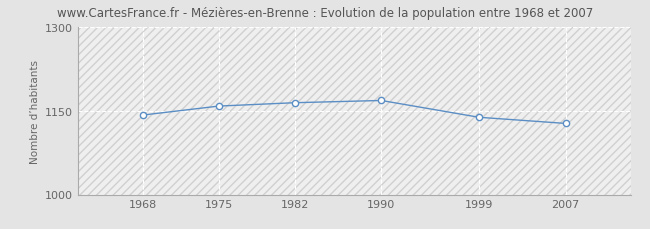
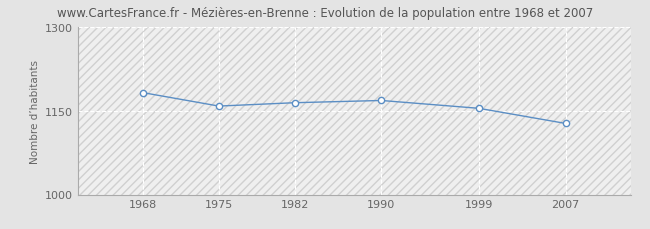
1968: 1142 -> 1182
1999: 1138 -> 1154
